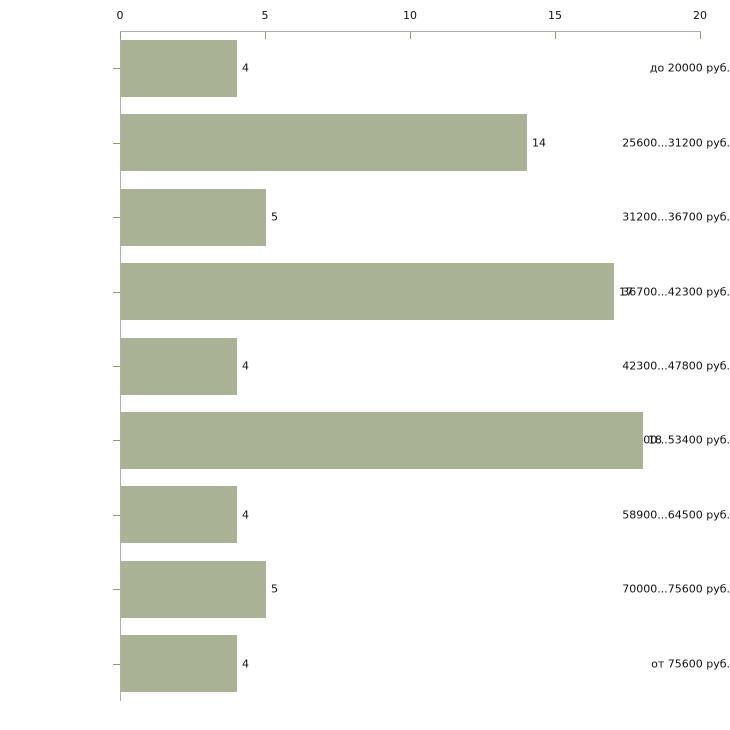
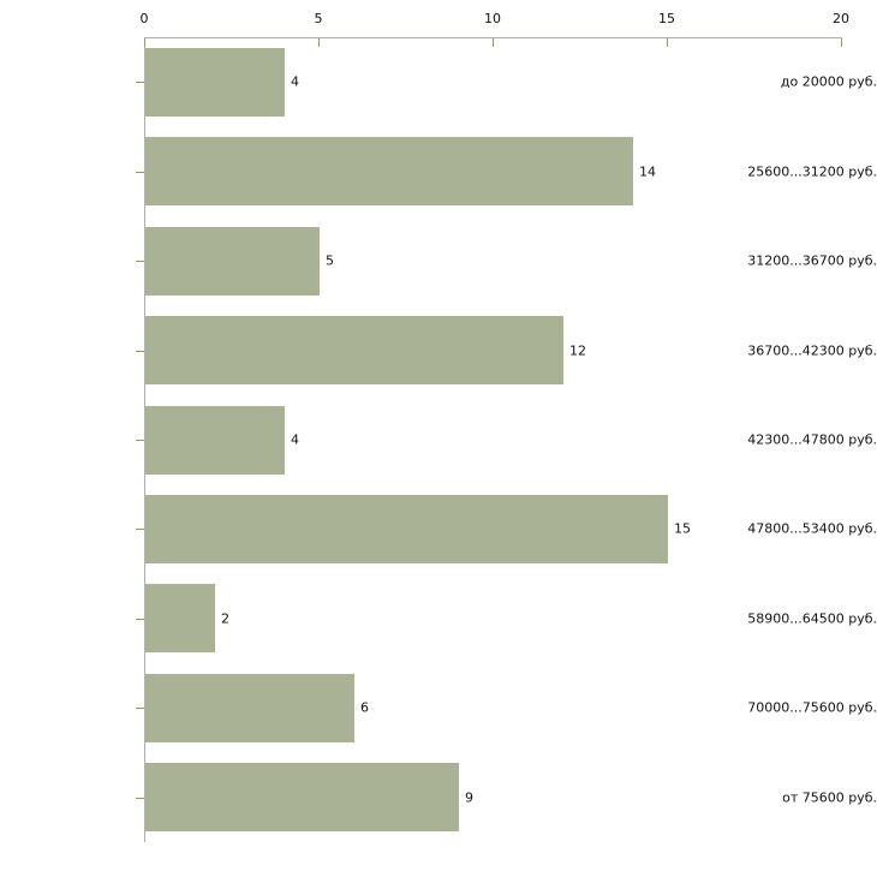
36700...42300 руб.: 17 -> 12
47800...53400 руб.: 18 -> 15
58900...64500 руб.: 4 -> 2
70000...75600 руб.: 5 -> 6
от 75600 руб.: 4 -> 9
